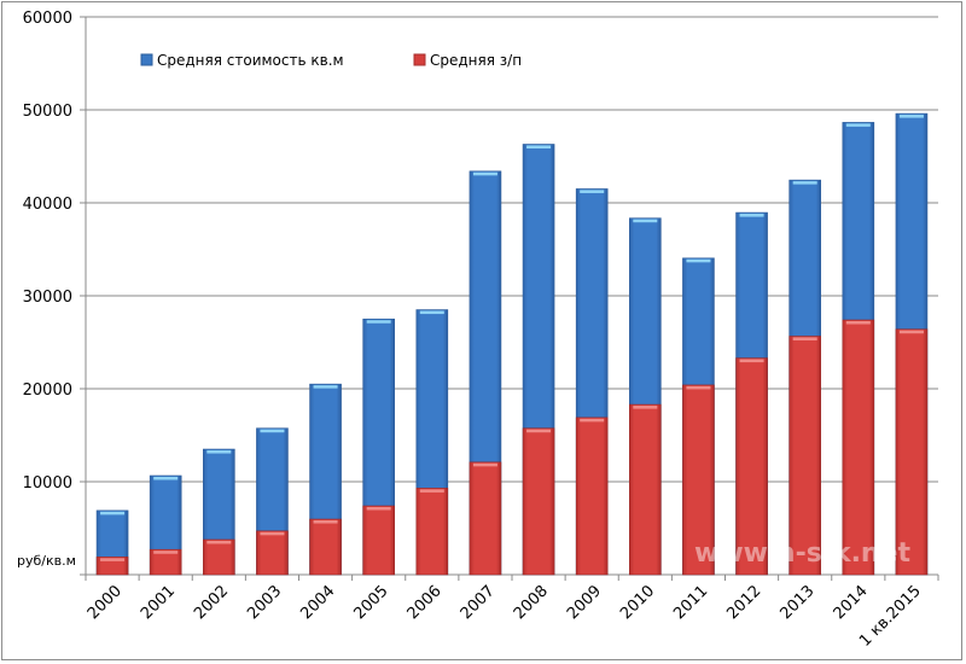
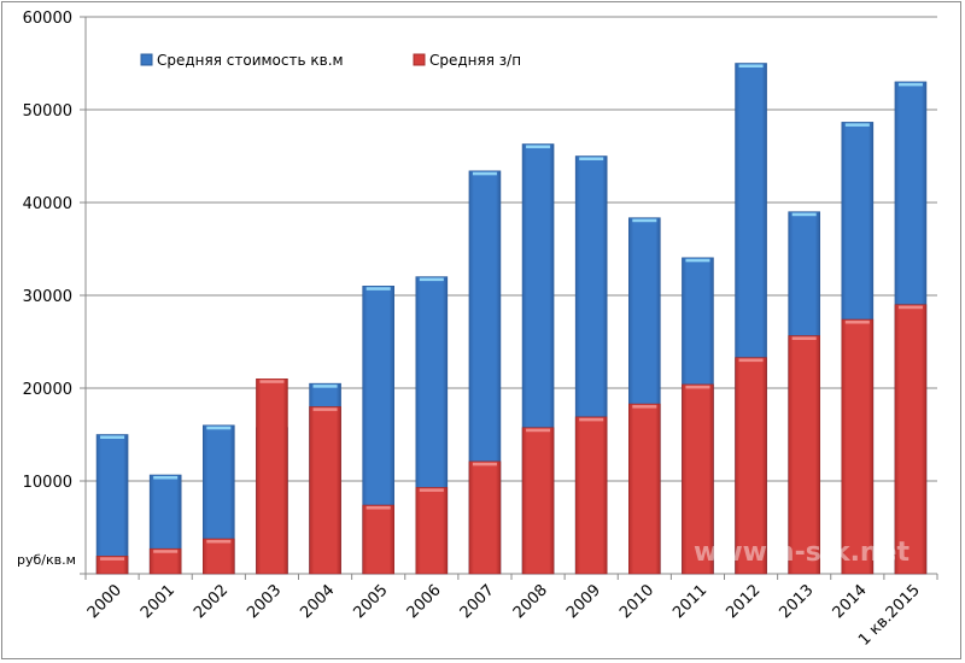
Средняя стоимость кв.м/2000: 7000 -> 15000
Средняя стоимость кв.м/2002: 14000 -> 16000
Средняя з/п/2003: 5000 -> 21000
Средняя з/п/2004: 6000 -> 18000
Средняя стоимость кв.м/2005: 28000 -> 31000
Средняя стоимость кв.м/2006: 28000 -> 32000
Средняя стоимость кв.м/2009: 42000 -> 45000
Средняя стоимость кв.м/2012: 39000 -> 55000
Средняя стоимость кв.м/2013: 42000 -> 39000
Средняя стоимость кв.м/1 кв.2015: 50000 -> 53000
Средняя з/п/1 кв.2015: 26000 -> 29000
